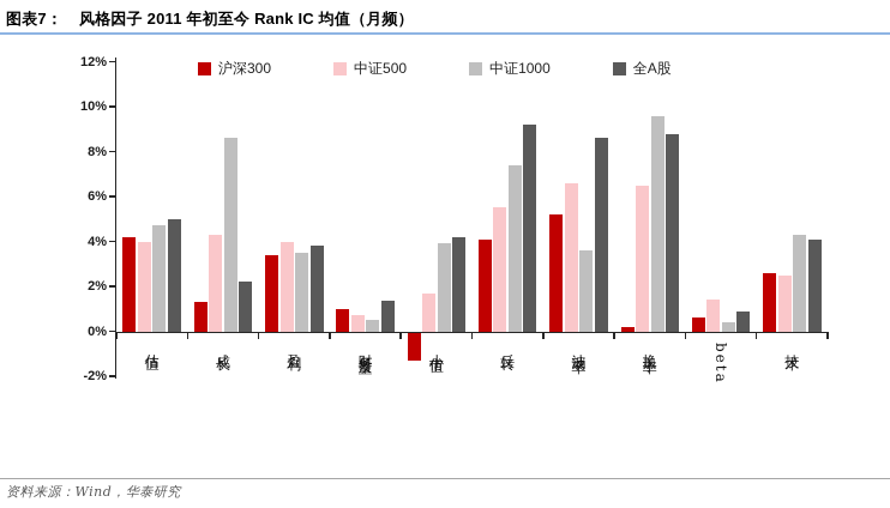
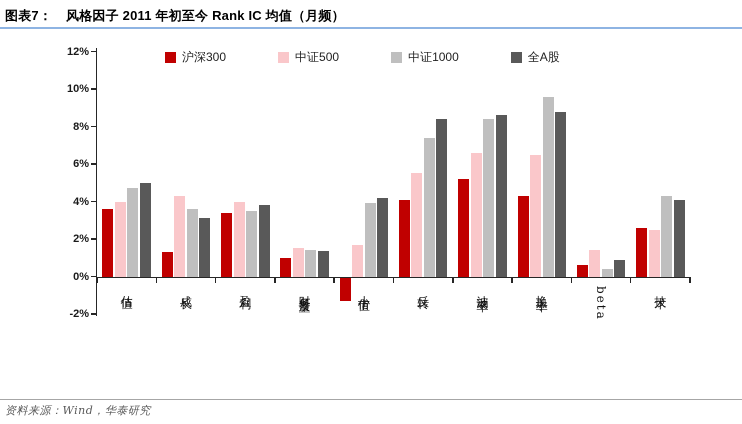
沪深300/估值: 4.2% -> 3.6%
中证1000/成长: 8.6% -> 3.6%
全A股/成长: 2.2% -> 3.1%
中证500/财务质量: 0.7% -> 1.5%
中证1000/财务质量: 0.5% -> 1.4%
全A股/反转: 9.2% -> 8.4%
中证1000/波动率: 3.6% -> 8.4%
沪深300/换手率: 0.2% -> 4.3%
